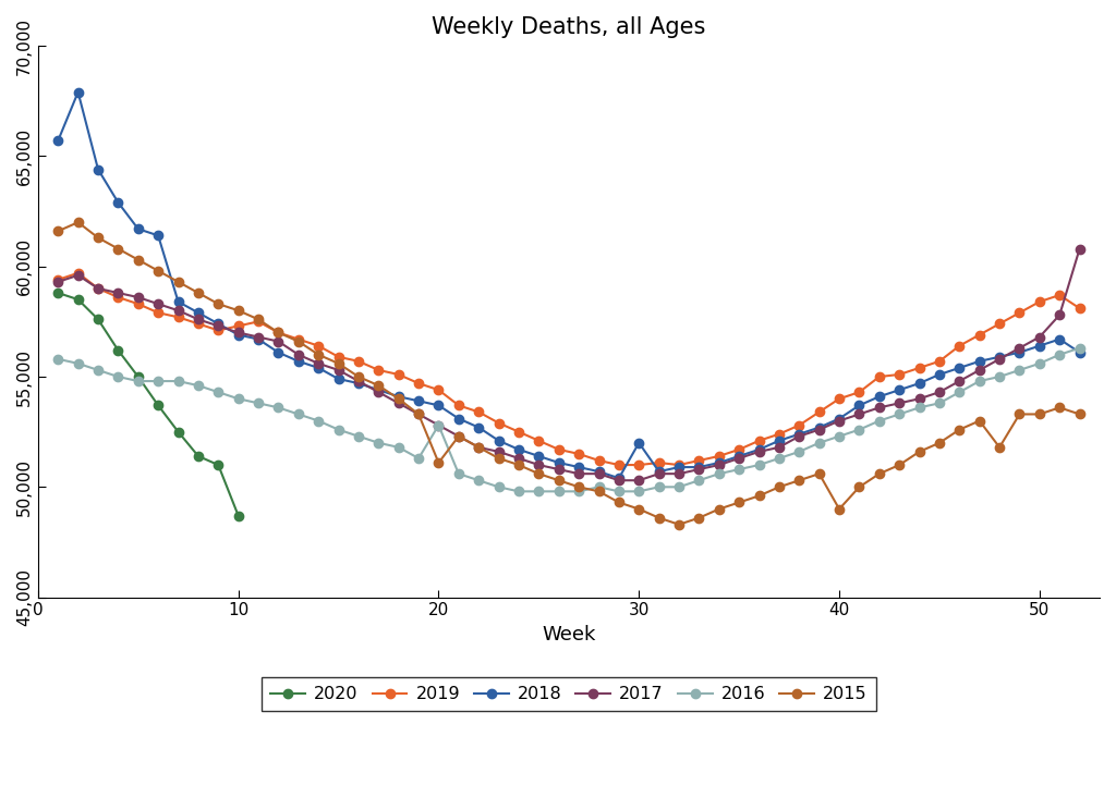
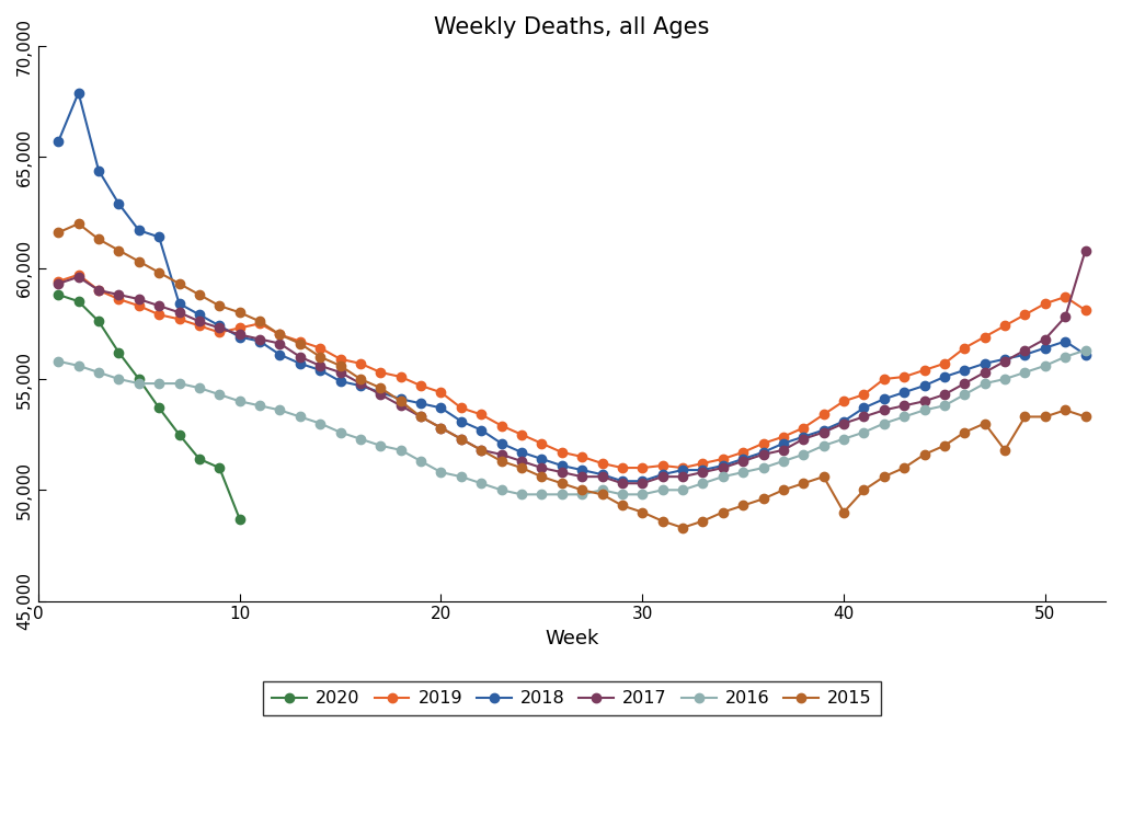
2016/20: 52,800 -> 50,800
2015/20: 51,100 -> 52,800
2018/30: 52,000 -> 50,400
